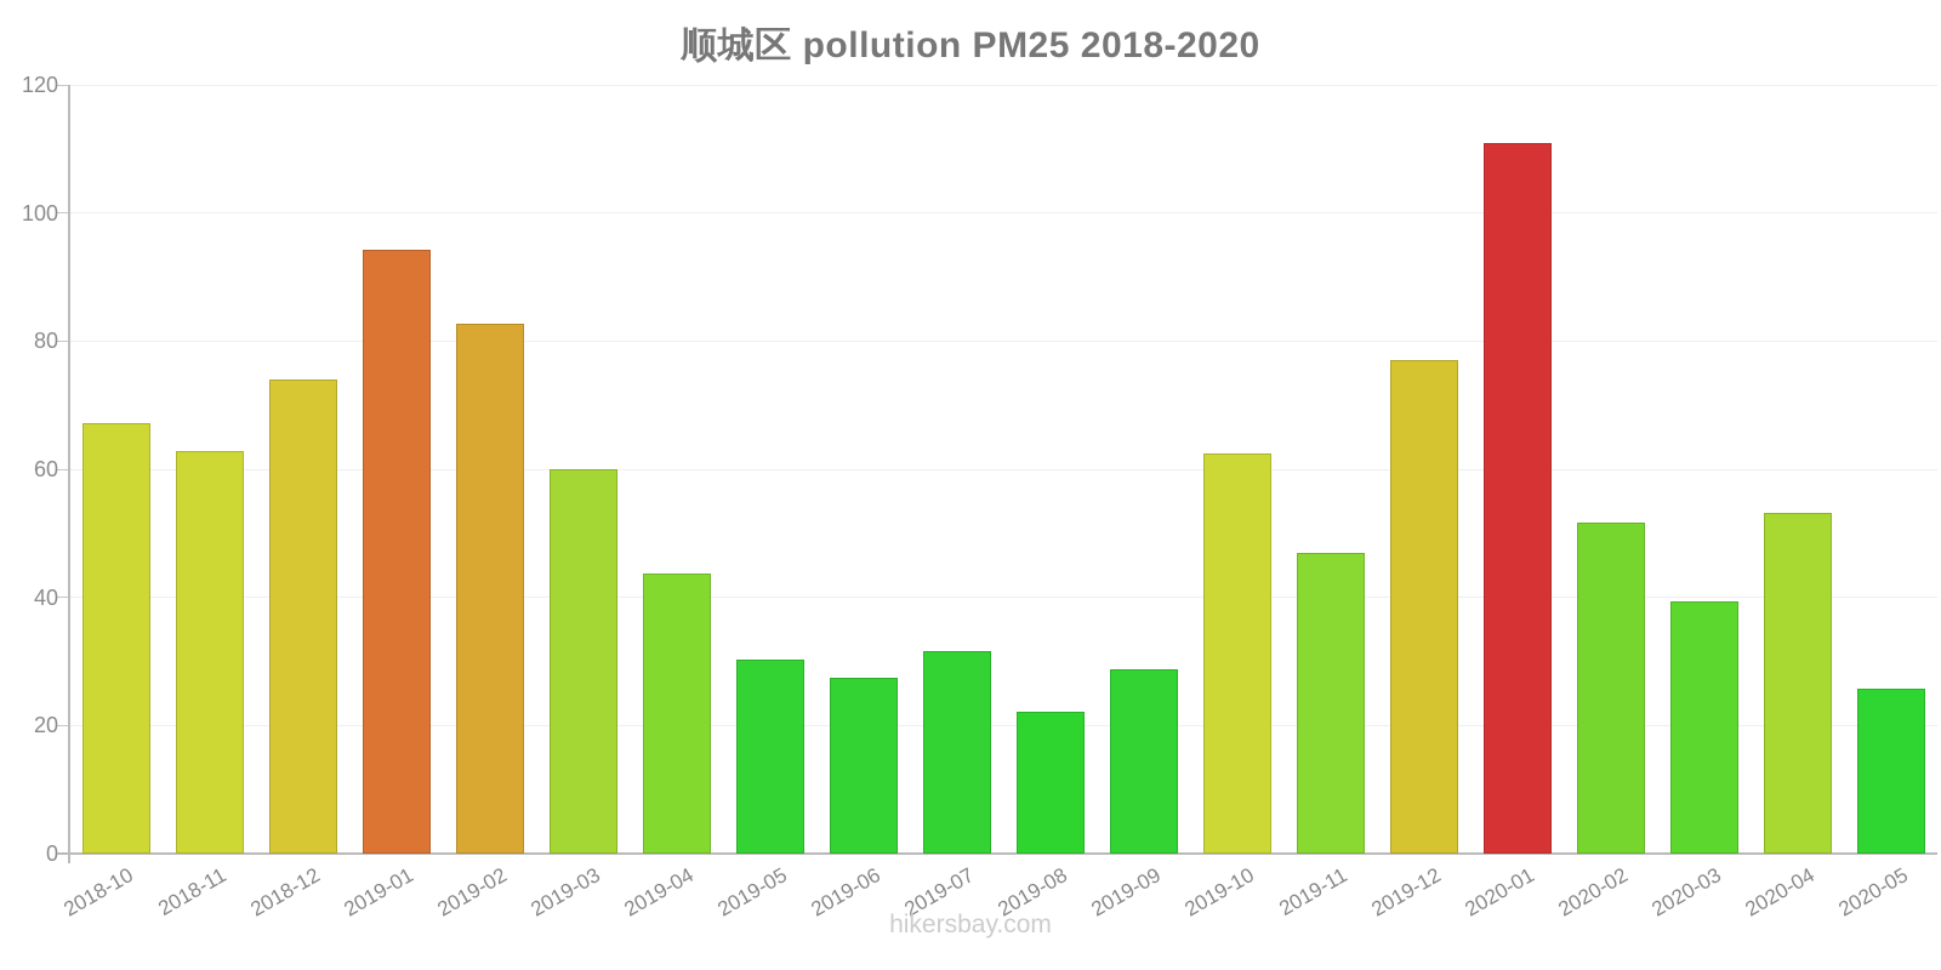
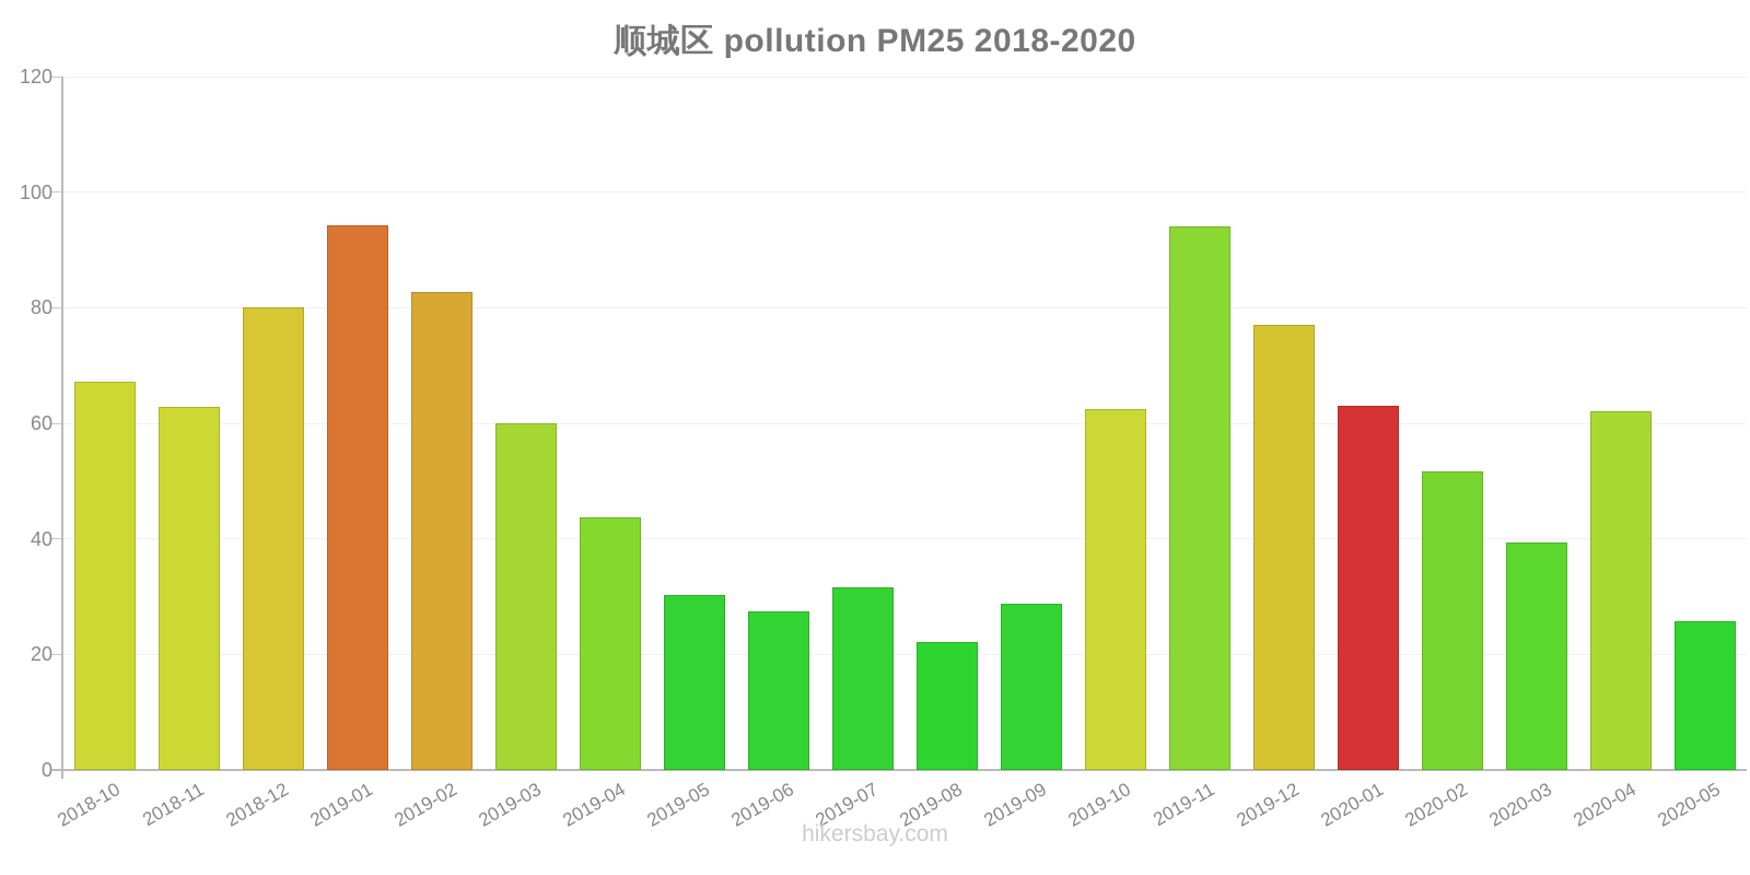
2018-12: 74 -> 80
2019-11: 47 -> 94
2020-01: 111 -> 63
2020-04: 53 -> 62
